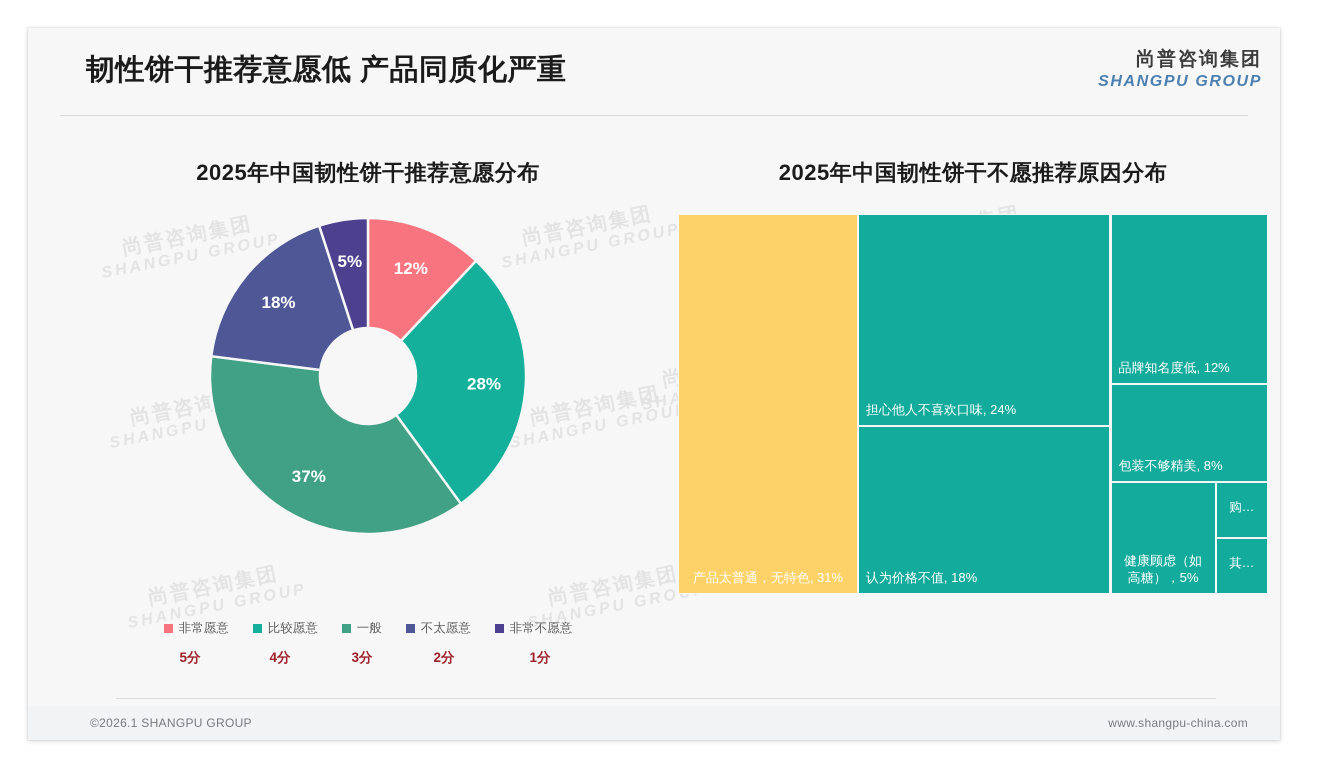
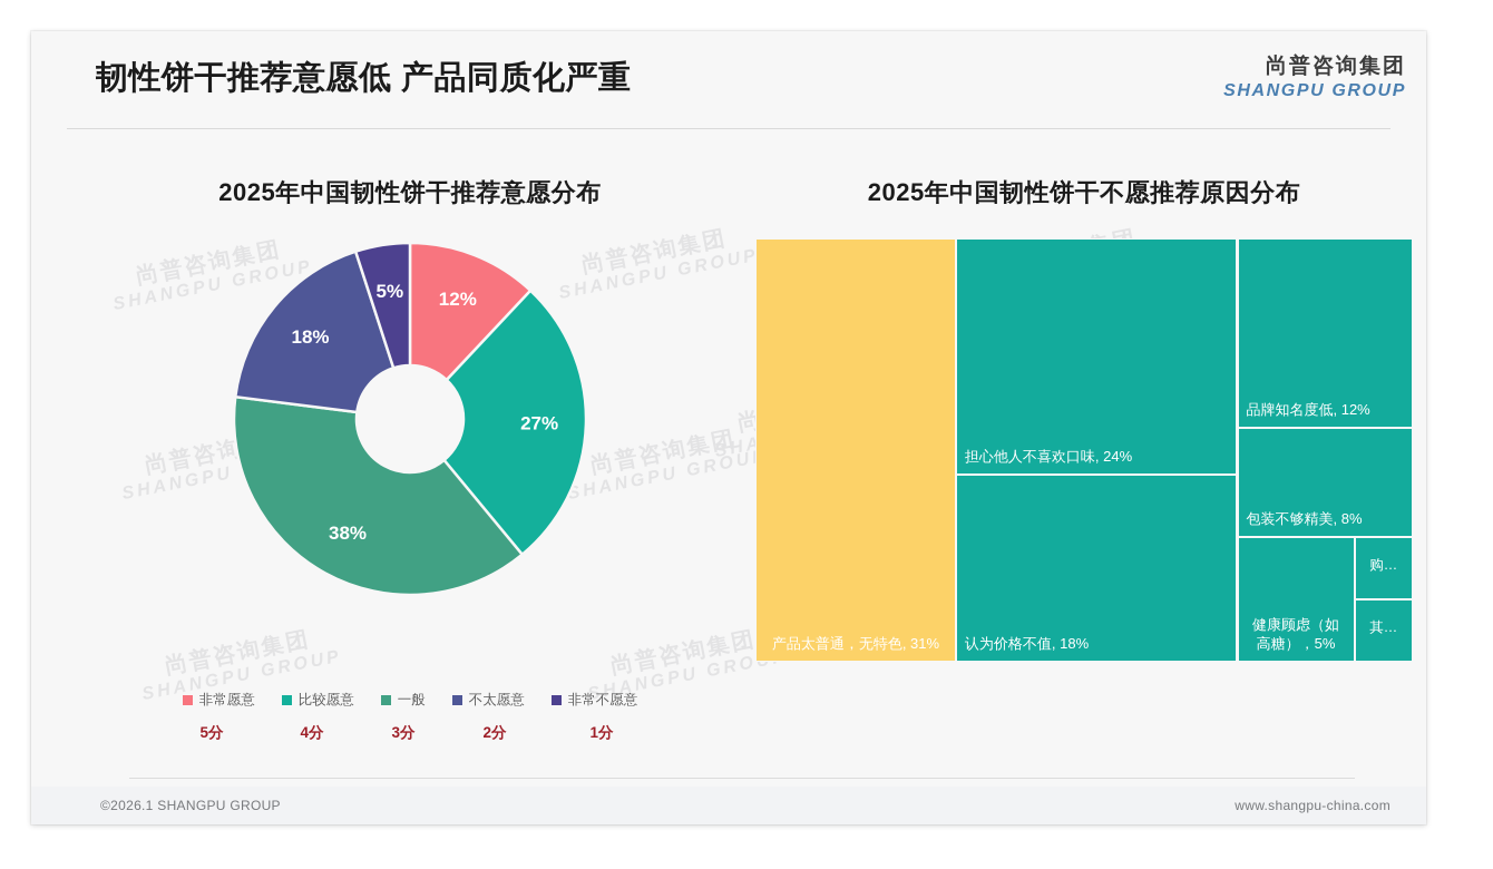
2025年中国韧性饼干推荐意愿分布/比较愿意: 28% -> 27%
2025年中国韧性饼干推荐意愿分布/一般: 37% -> 38%
